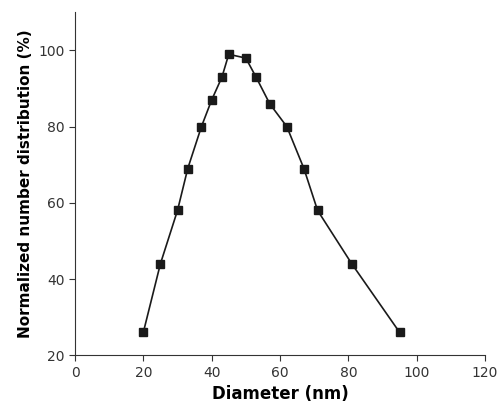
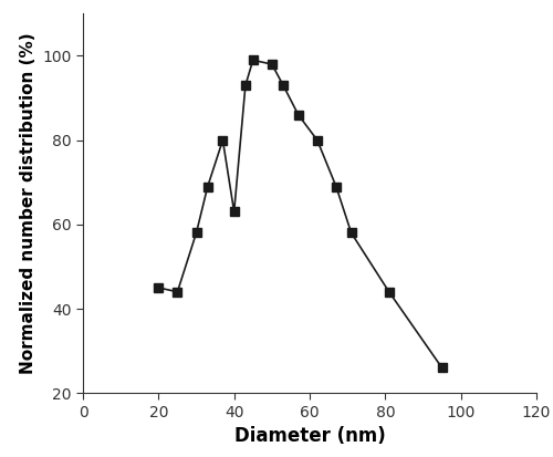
20: 26 -> 45
40: 87 -> 63
